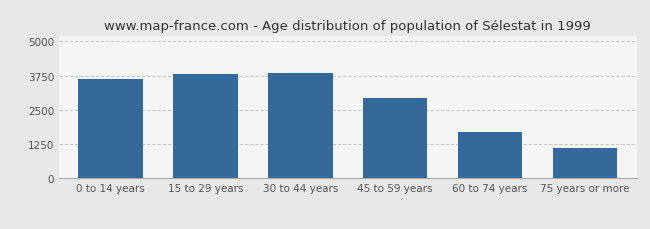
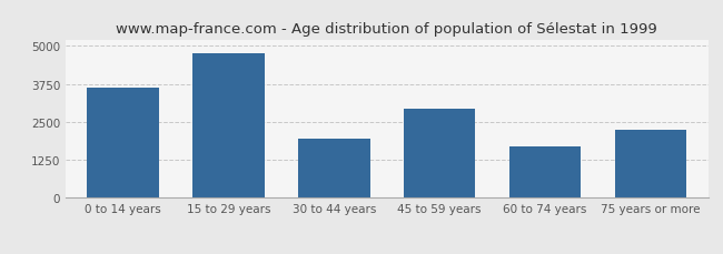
15 to 29 years: 3790 -> 4750
30 to 44 years: 3850 -> 1950
75 years or more: 1100 -> 2250
